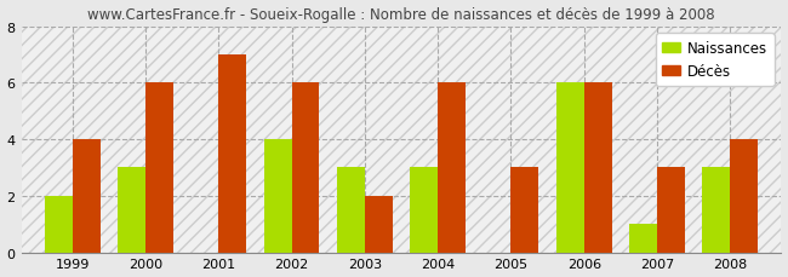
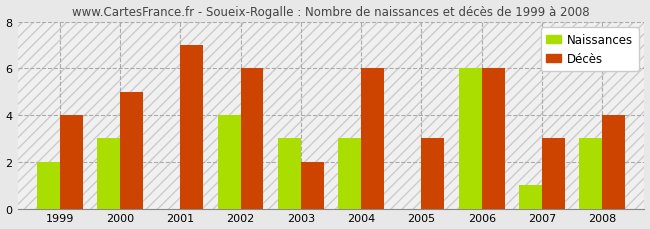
Décès/2000: 6 -> 5
